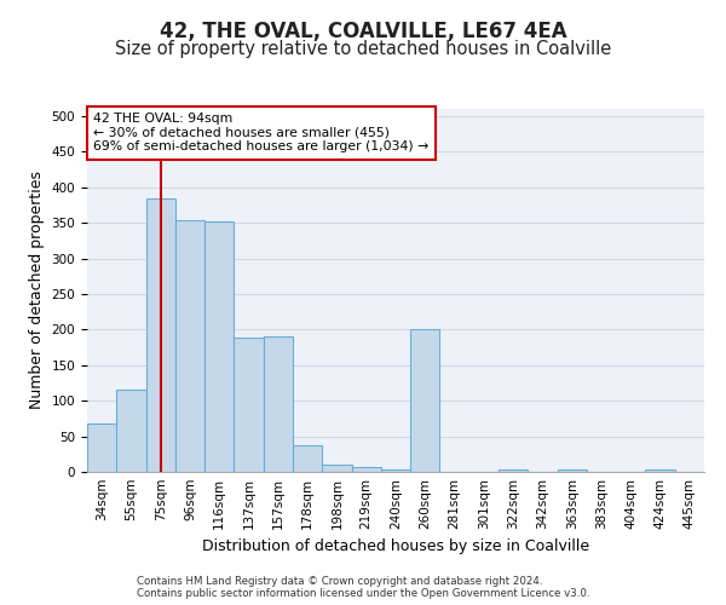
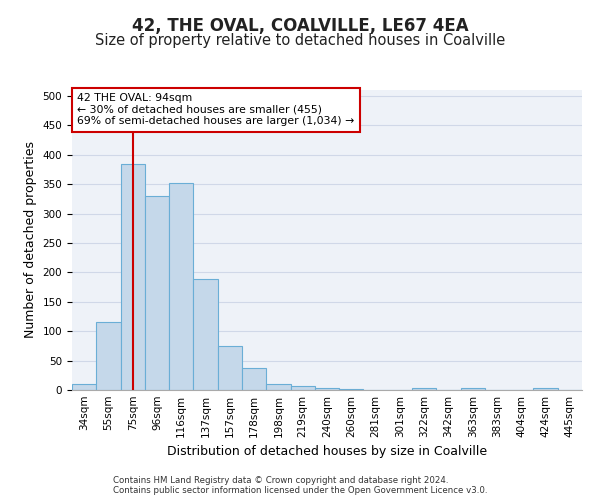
34sqm: 68 -> 10
96sqm: 354 -> 330
157sqm: 190 -> 75
260sqm: 200 -> 2
